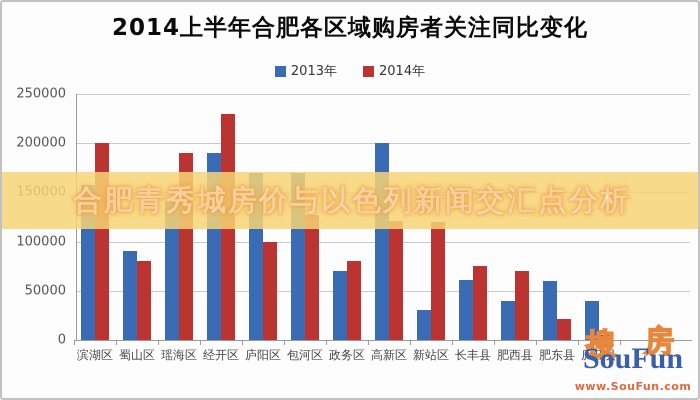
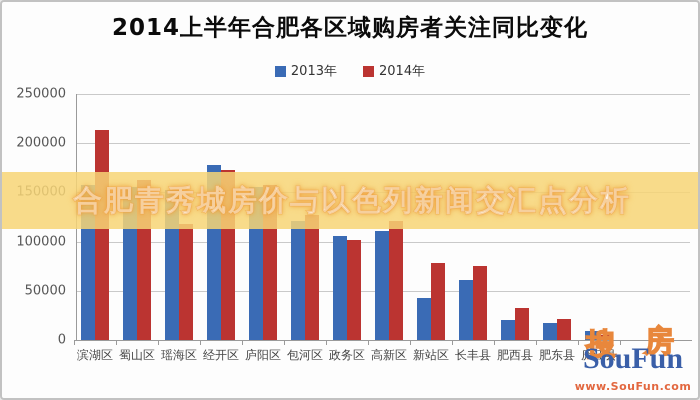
2014年/滨湖区: 200000 -> 210000
2013年/蜀山区: 90000 -> 160000
2014年/蜀山区: 80000 -> 160000
2013年/瑶海区: 140000 -> 150000
2014年/瑶海区: 190000 -> 120000
2013年/经开区: 190000 -> 180000
2014年/经开区: 230000 -> 170000
2013年/庐阳区: 170000 -> 160000
2014年/庐阳区: 100000 -> 160000
2013年/包河区: 170000 -> 120000
2013年/政务区: 70000 -> 110000
2014年/政务区: 80000 -> 100000
2013年/高新区: 200000 -> 110000
2013年/新站区: 30000 -> 40000
2014年/新站区: 120000 -> 80000
2013年/肥西县: 40000 -> 20000
2014年/肥西县: 70000 -> 30000
2013年/肥东县: 60000 -> 20000
2013年/庐江县: 40000 -> 10000
